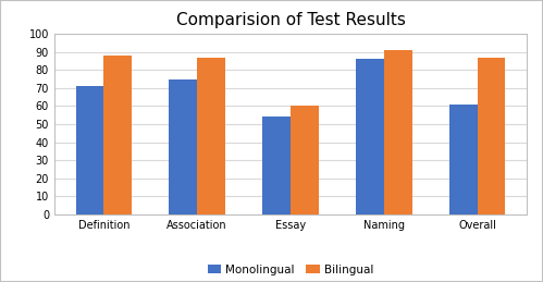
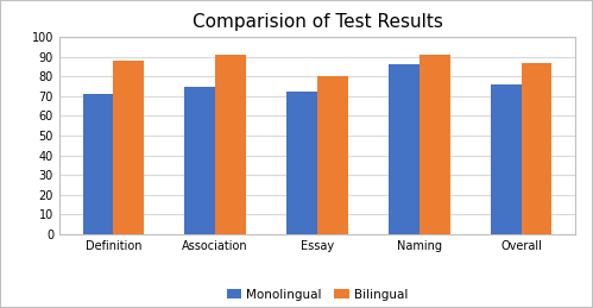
Bilingual/Association: 87 -> 91
Monolingual/Essay: 54 -> 72
Bilingual/Essay: 60 -> 80
Monolingual/Overall: 61 -> 76
